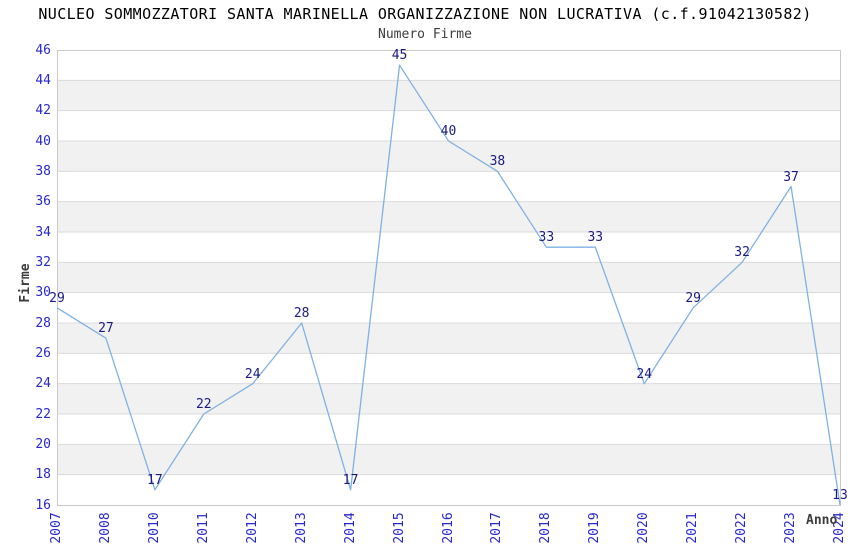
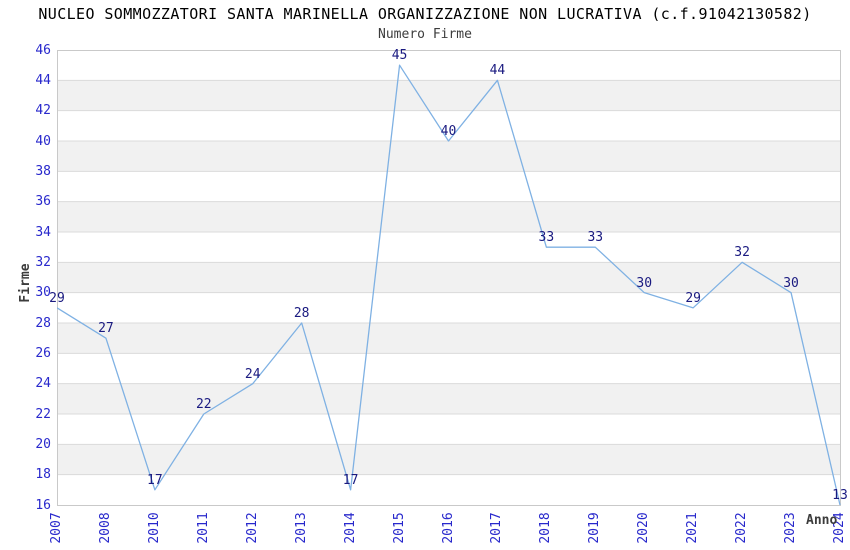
2017: 38 -> 44
2020: 24 -> 30
2023: 37 -> 30
